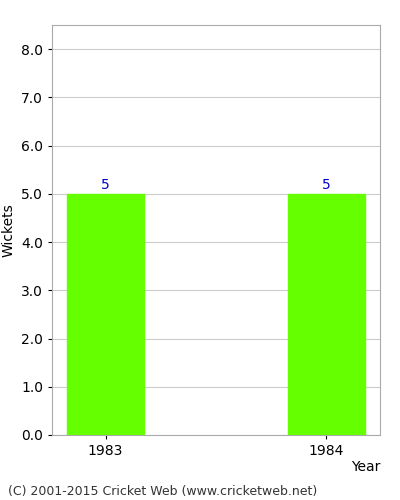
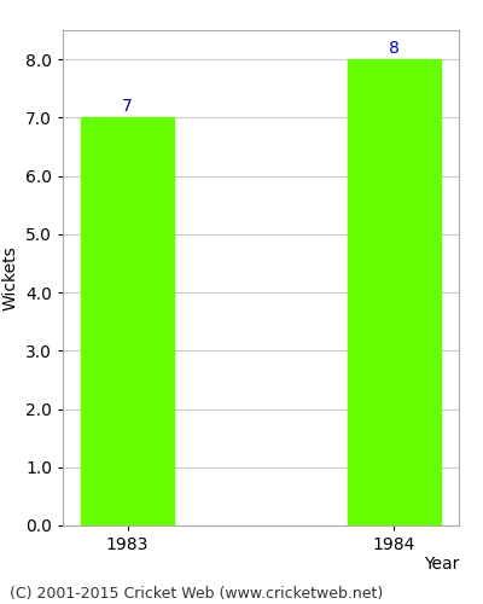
1983: 5 -> 7
1984: 5 -> 8
